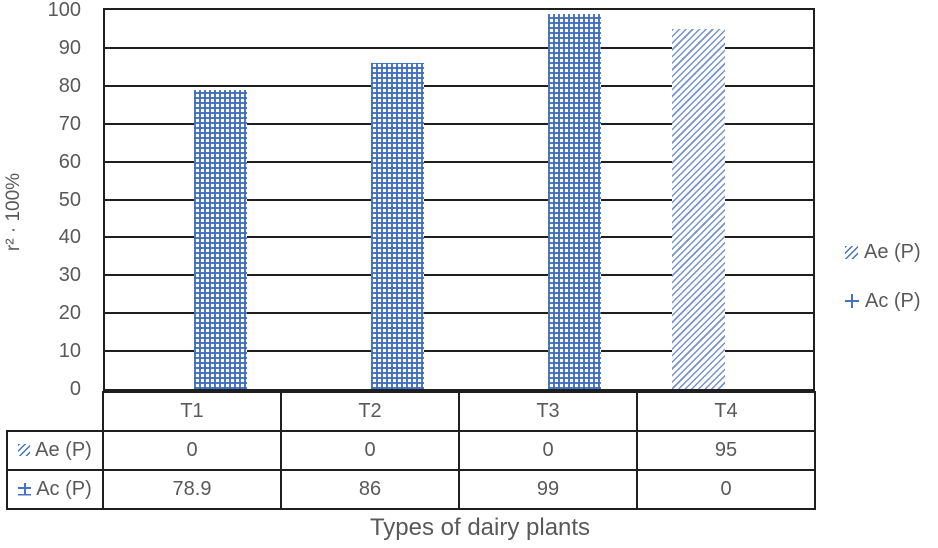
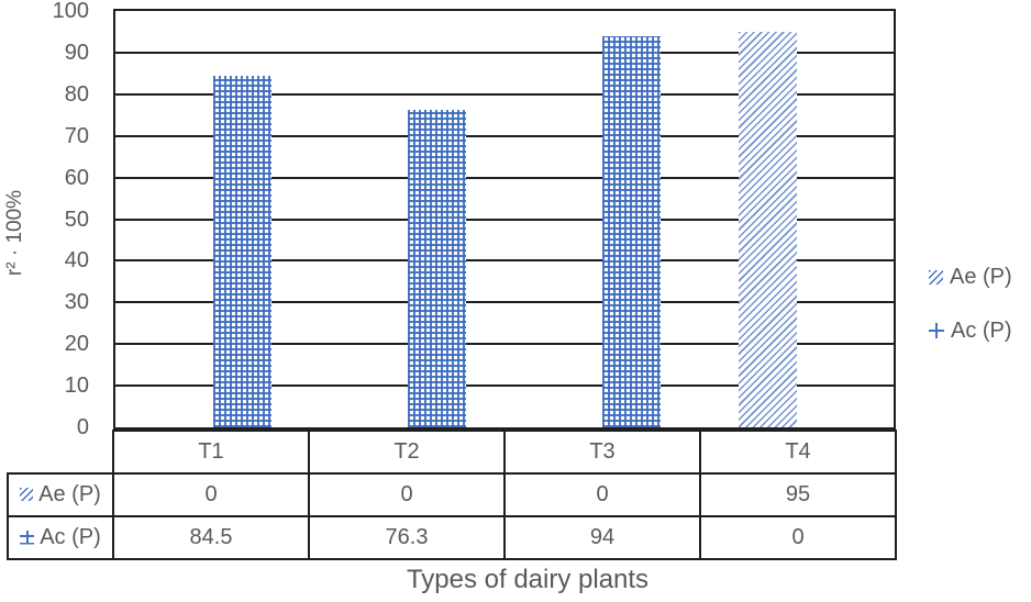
Ac (P)/T1: 78.9 -> 84.5
Ac (P)/T2: 86 -> 76.3
Ac (P)/T3: 99 -> 94
